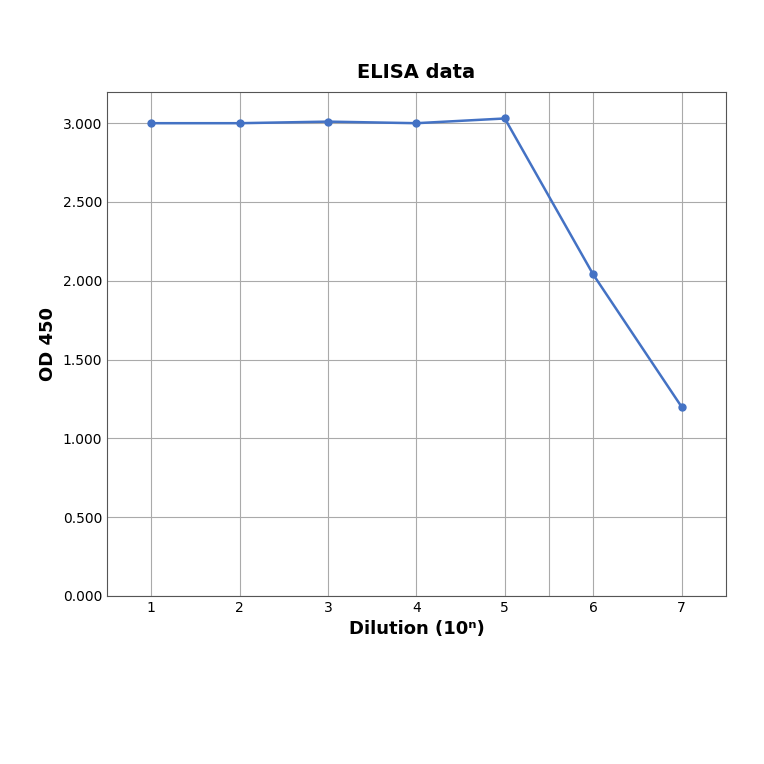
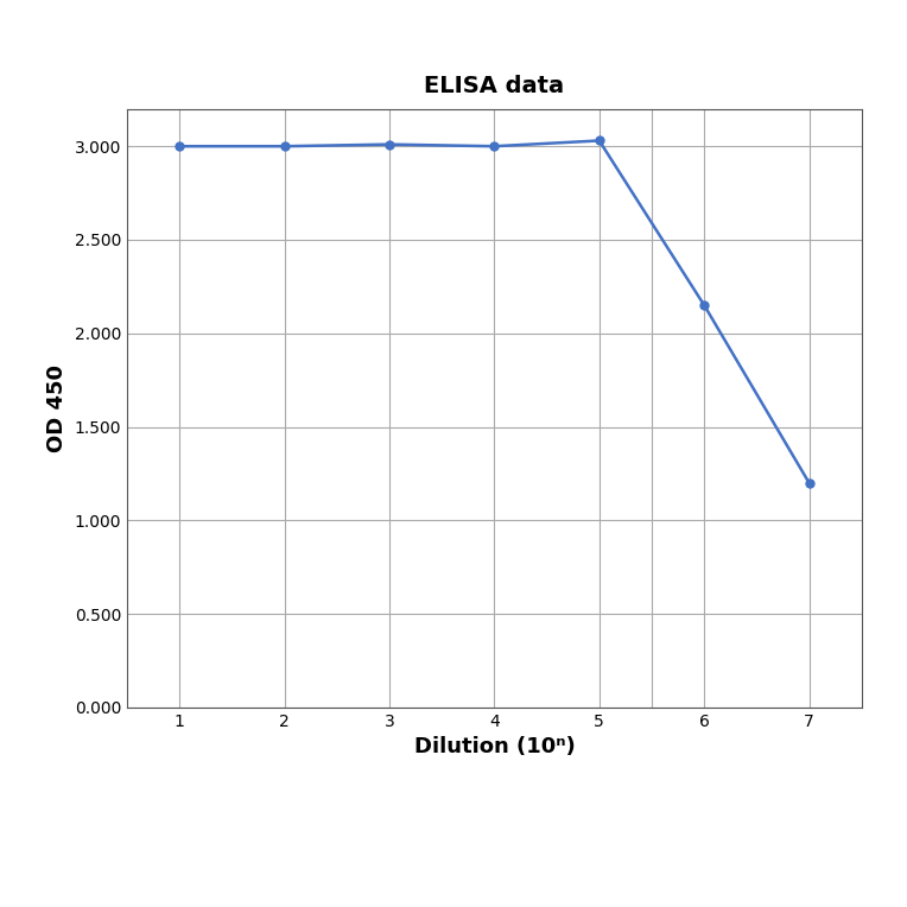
6: 2.04 -> 2.15
